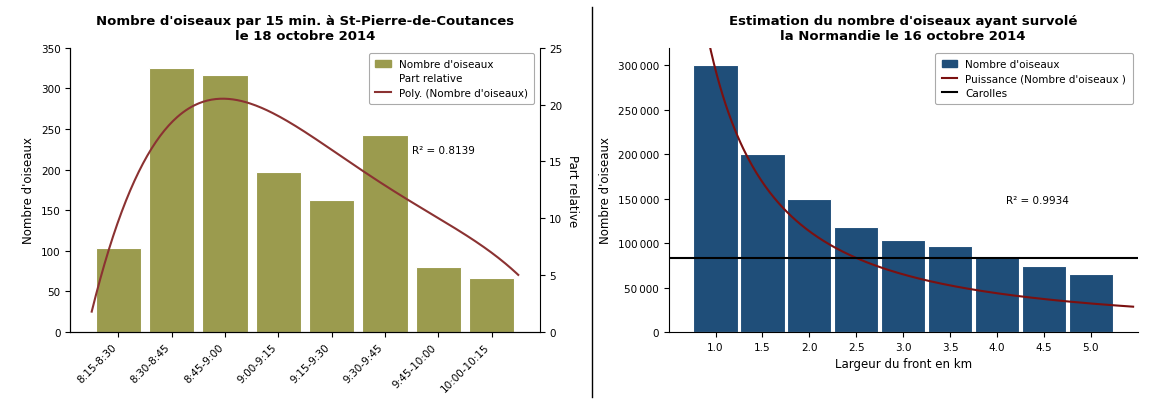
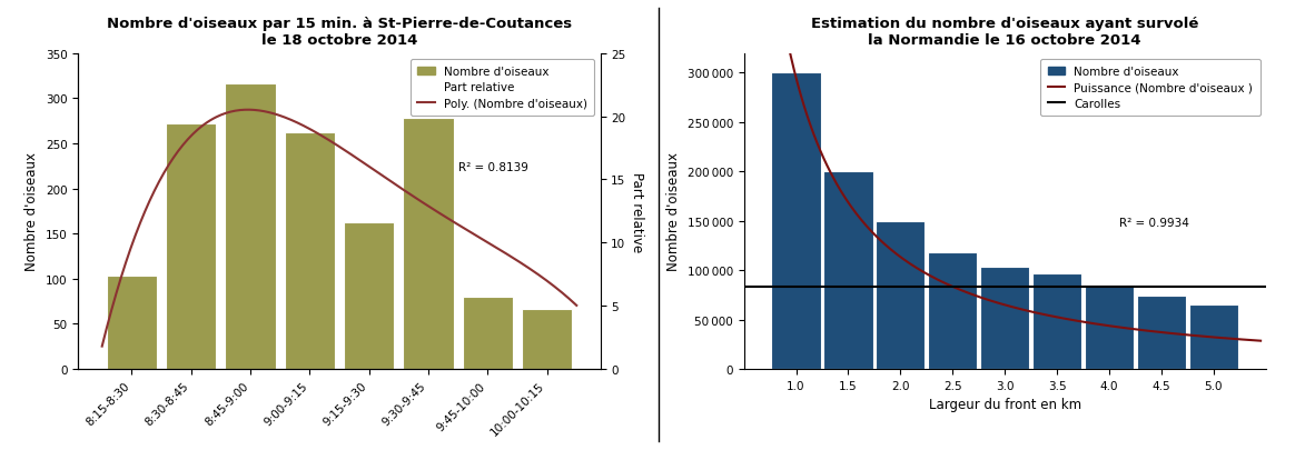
Nombre d'oiseaux/8:30-8:45: 325 -> 272
Nombre d'oiseaux/9:00-9:15: 197 -> 262
Nombre d'oiseaux/9:30-9:45: 243 -> 278
